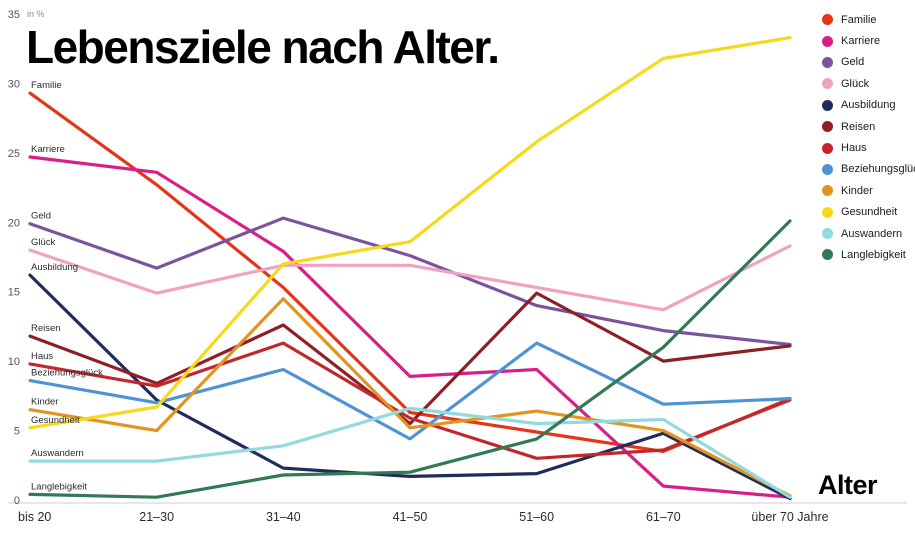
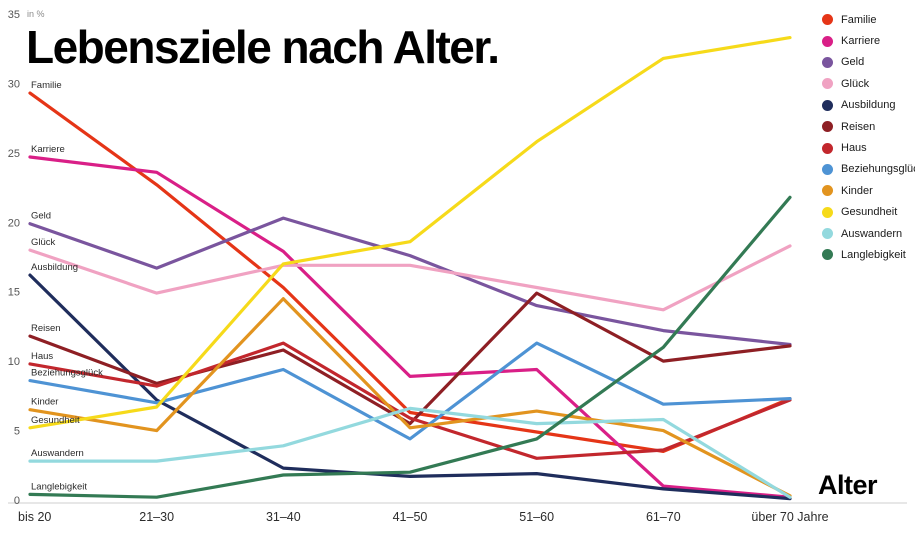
Reisen/31–40: 12.6 -> 10.8
Ausbildung/61–70: 4.8 -> 0.8
Langlebigkeit/über 70 Jahre: 20.1 -> 21.8
